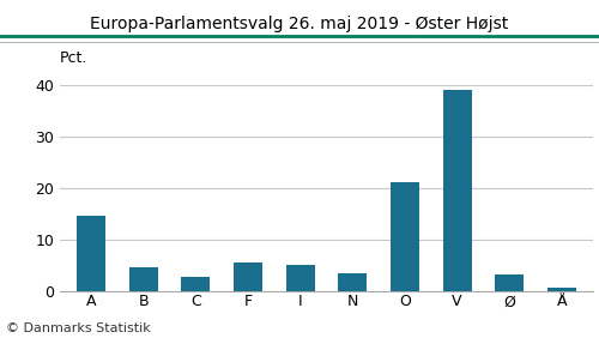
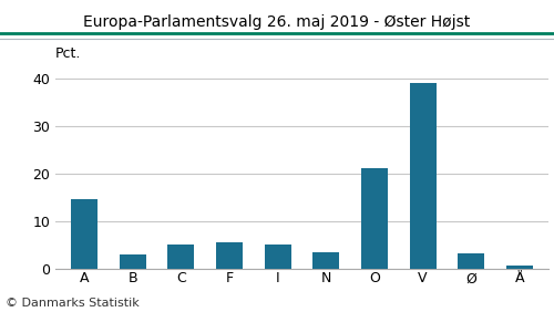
B: 4.5 -> 3.0
C: 2.7 -> 5.0
